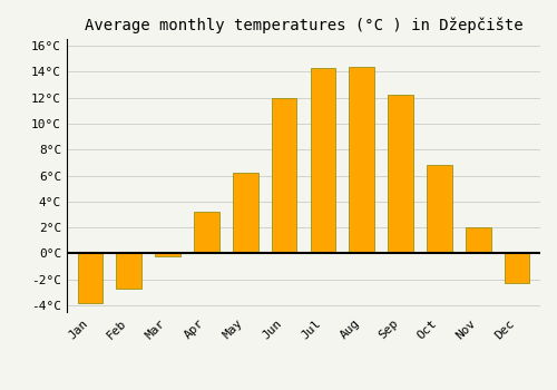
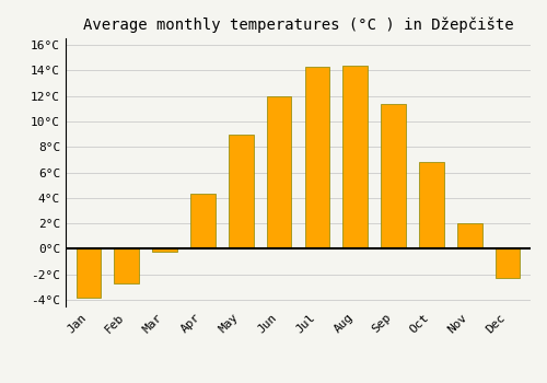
Apr: 3.2°C -> 4.3°C
May: 6.2°C -> 9.0°C
Sep: 12.2°C -> 11.4°C
